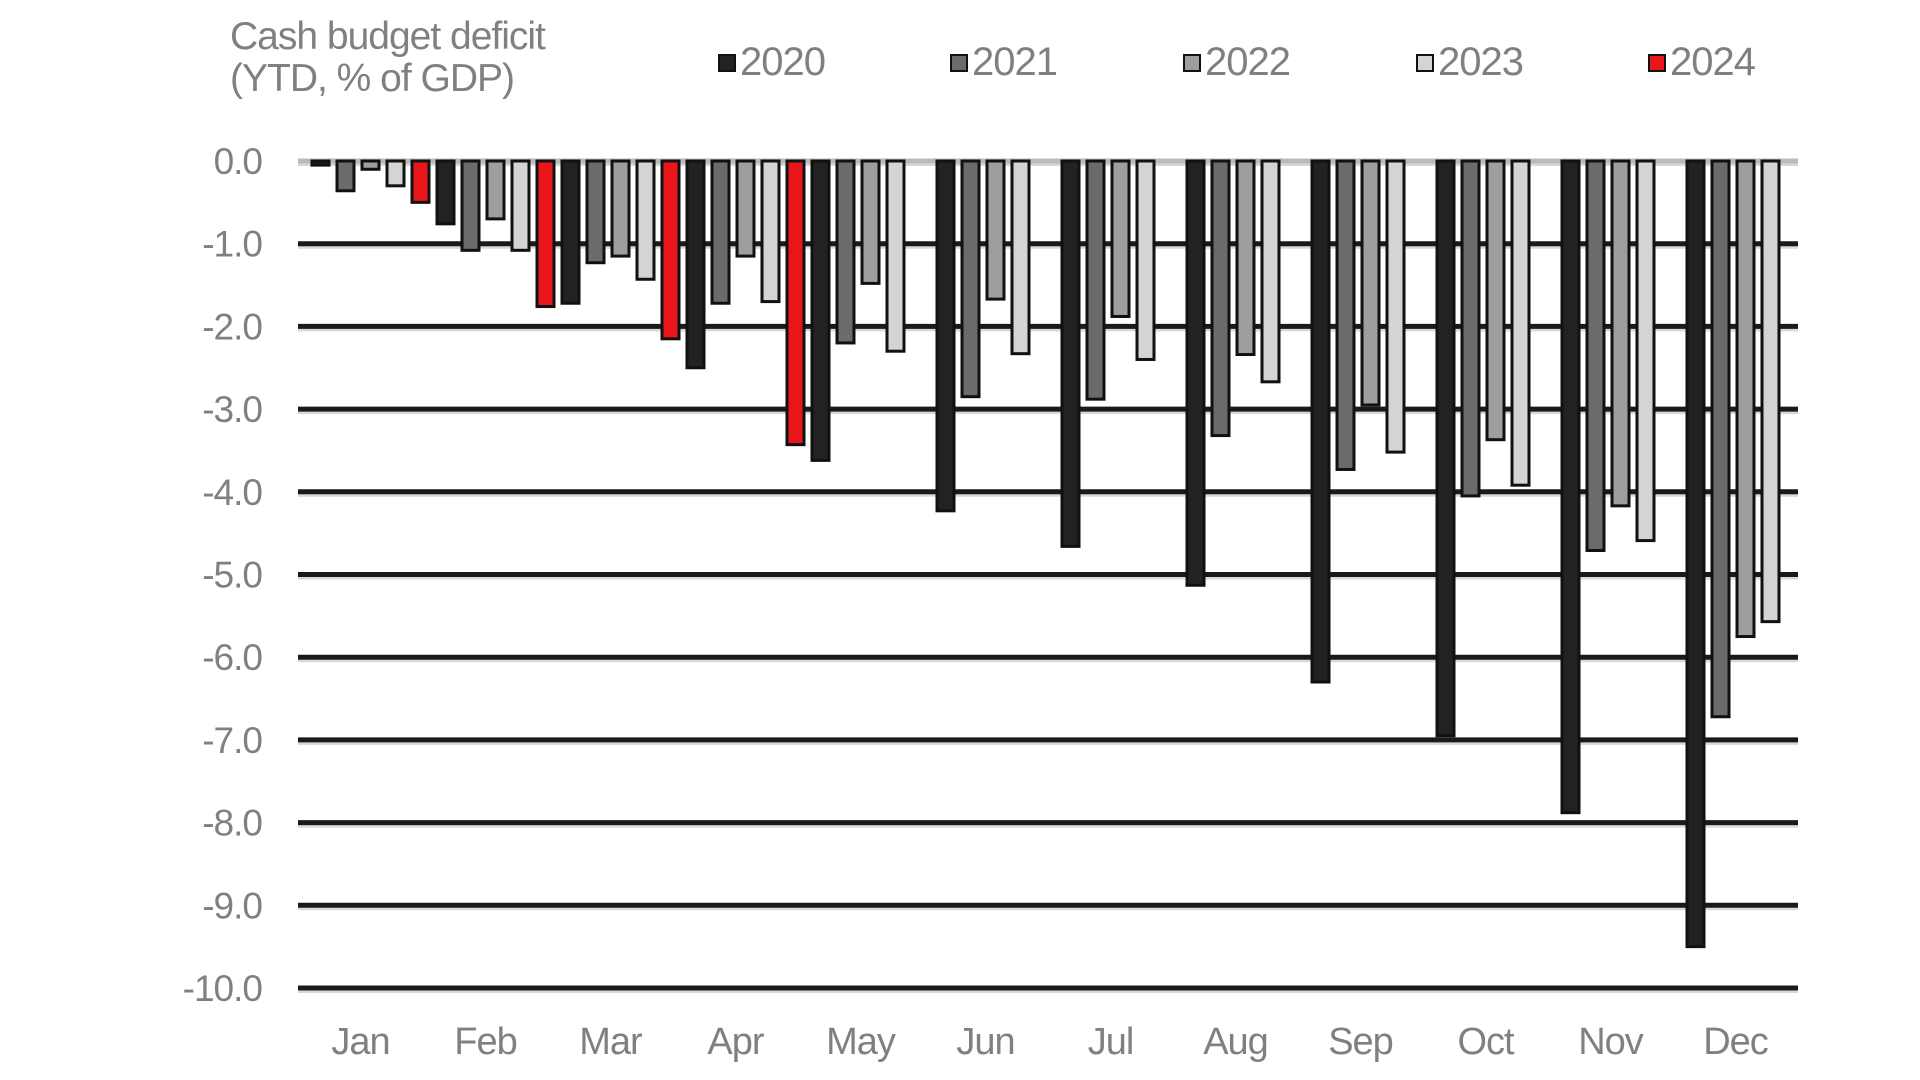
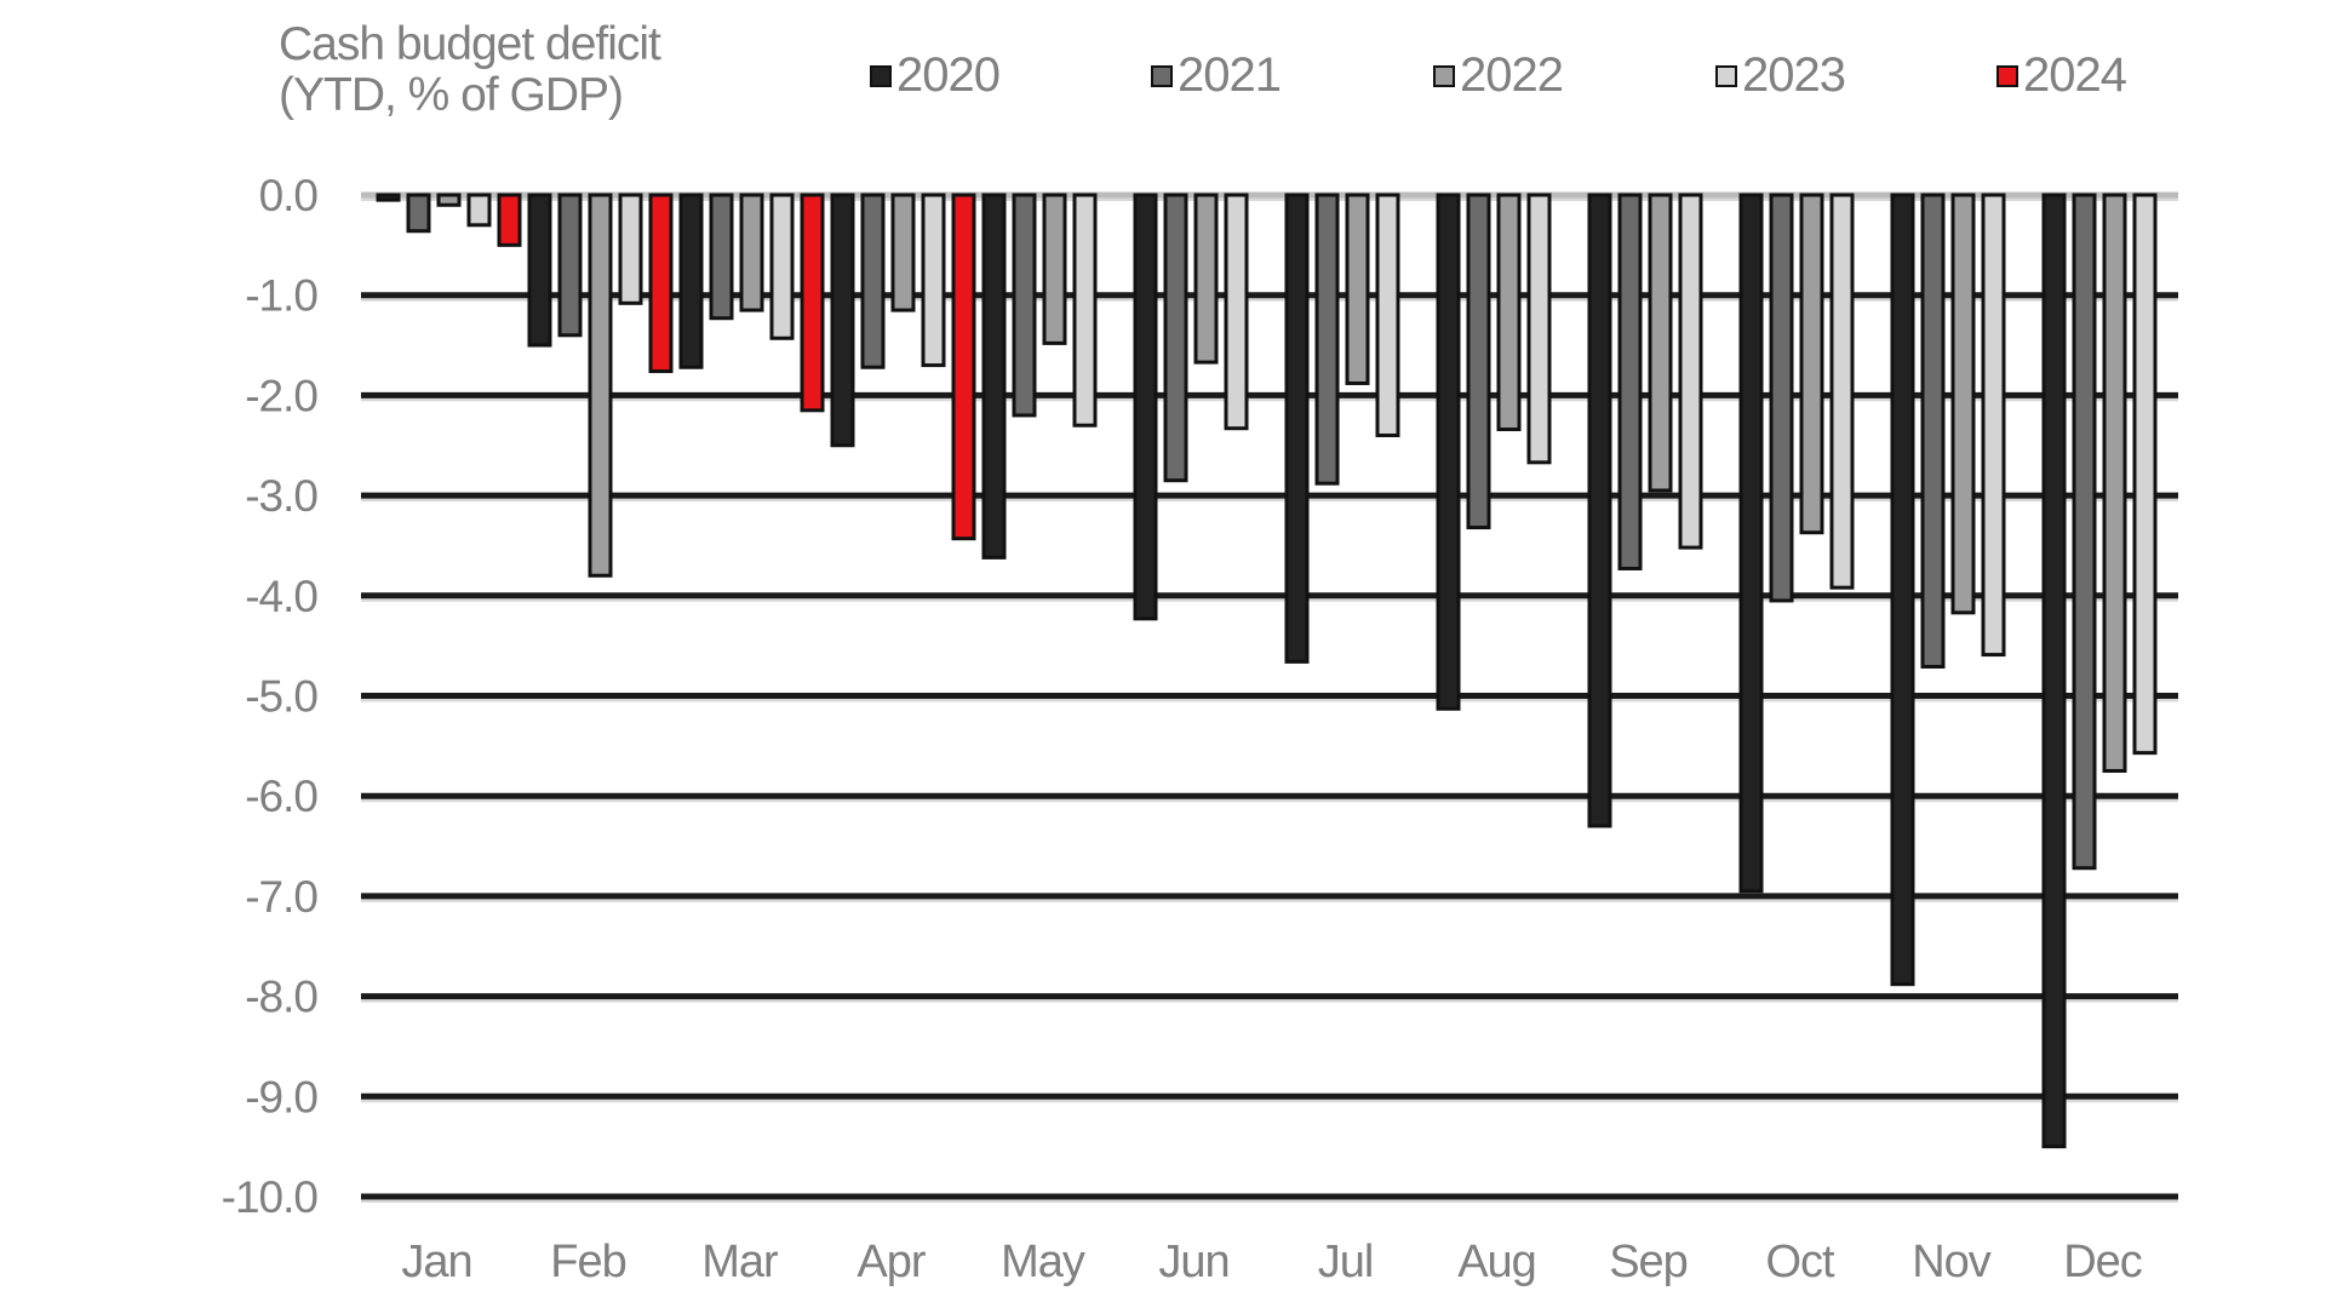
2020/Feb: -0.8 -> -1.5
2021/Feb: -1.1 -> -1.4
2022/Feb: -0.7 -> -3.8
